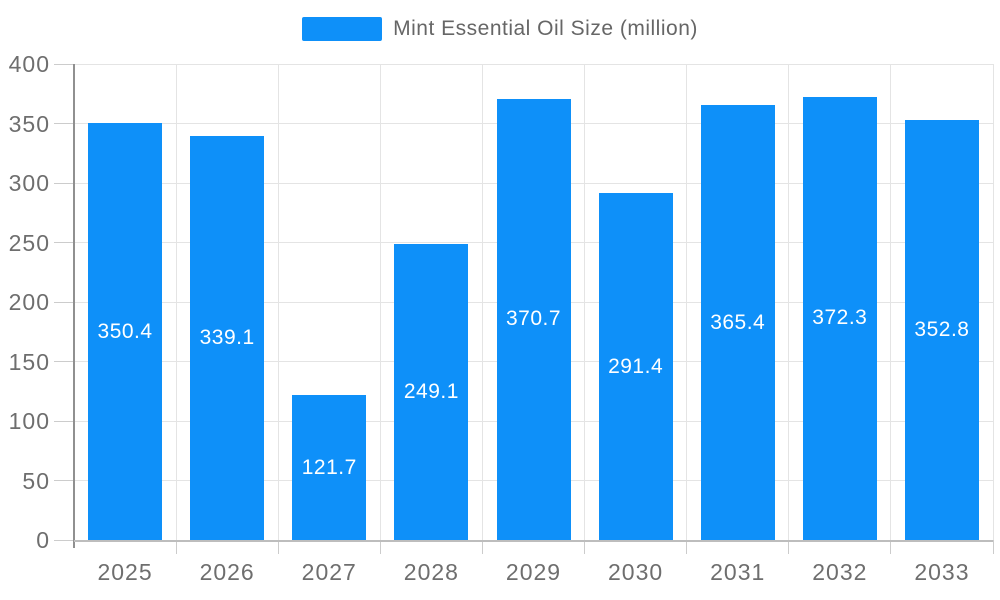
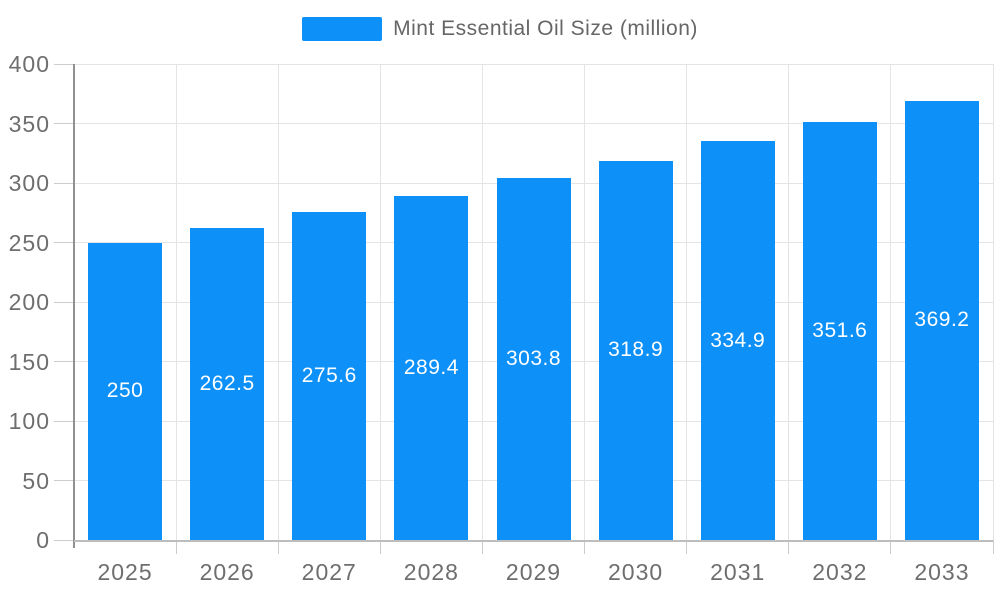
2025: 350.4 -> 250
2026: 339.1 -> 262.5
2027: 121.7 -> 275.6
2028: 249.1 -> 289.4
2029: 370.7 -> 303.8
2030: 291.4 -> 318.9
2031: 365.4 -> 334.9
2032: 372.3 -> 351.6
2033: 352.8 -> 369.2
